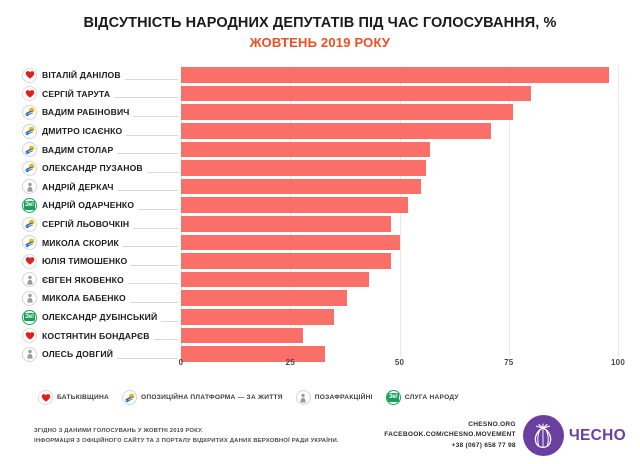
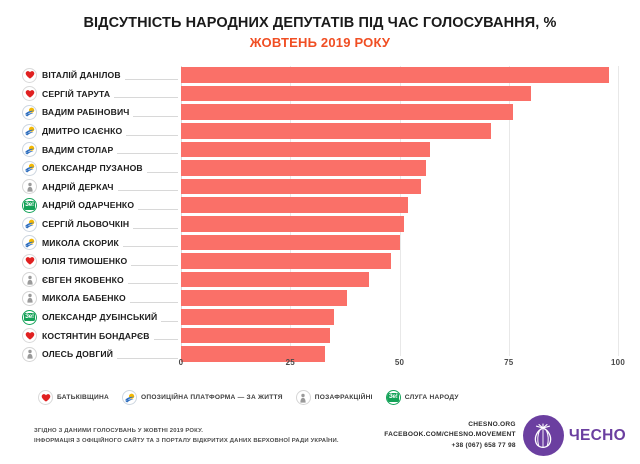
СЕРГІЙ ЛЬОВОЧКІН: 48 -> 51
КОСТЯНТИН БОНДАРЄВ: 28 -> 34
